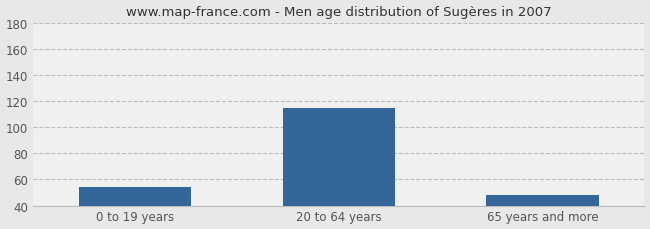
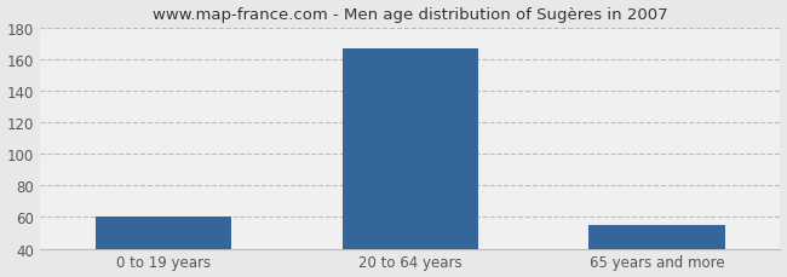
0 to 19 years: 54 -> 60
20 to 64 years: 115 -> 167
65 years and more: 48 -> 55
